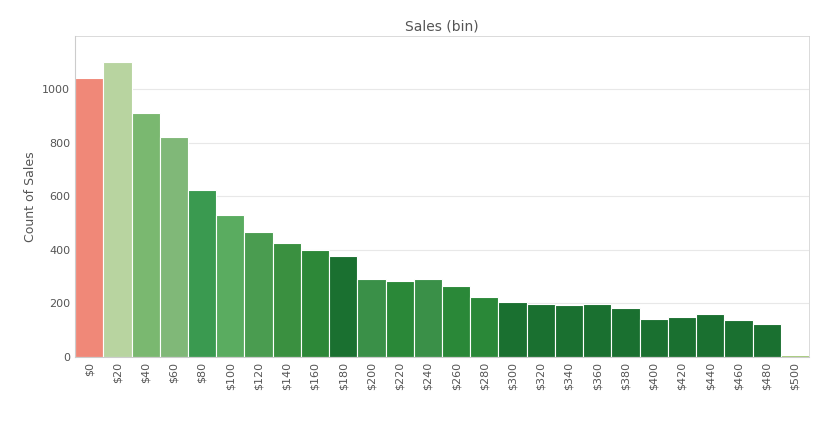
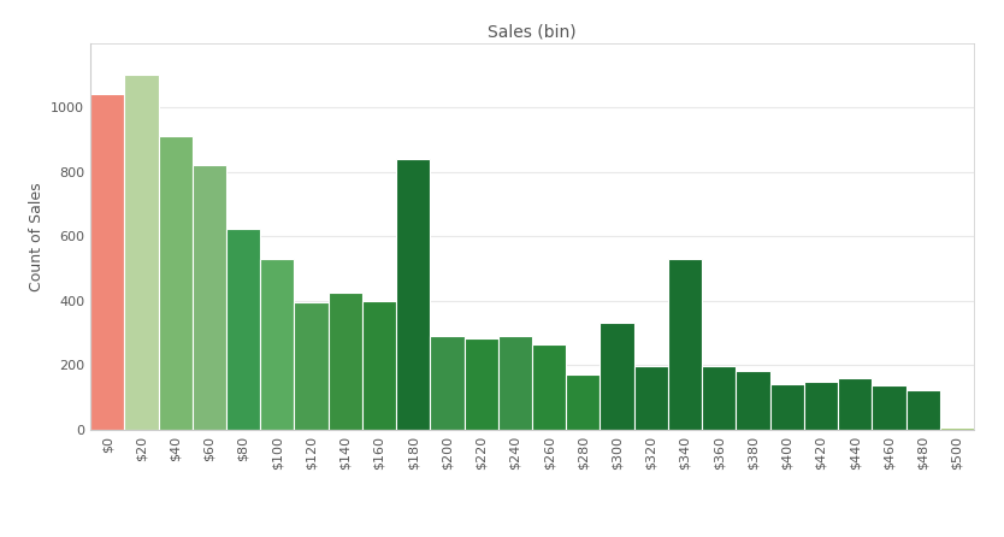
$120: 465 -> 395
$180: 375 -> 840
$280: 222 -> 170
$300: 205 -> 330
$340: 195 -> 530
